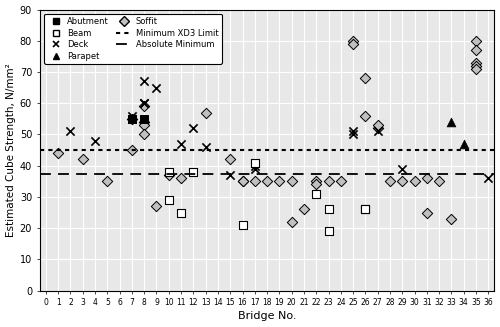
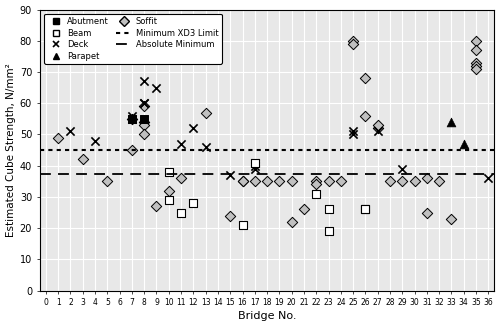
Soffit/1: 44 -> 49
Soffit/10: 37 -> 32
Beam/12: 38 -> 28
Soffit/15: 42 -> 24
